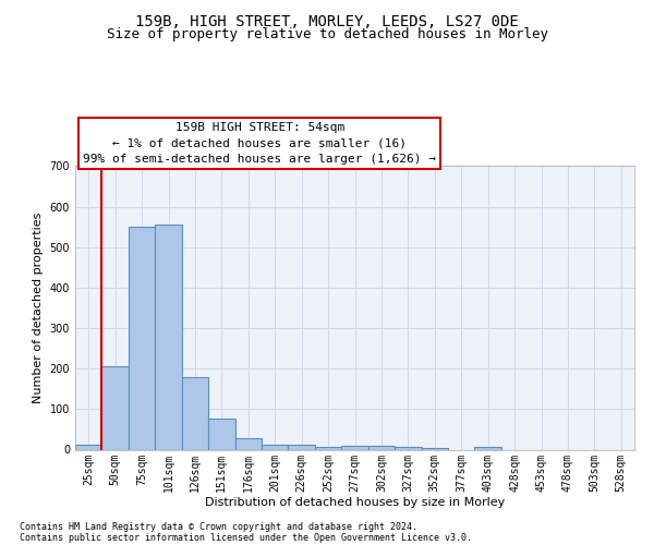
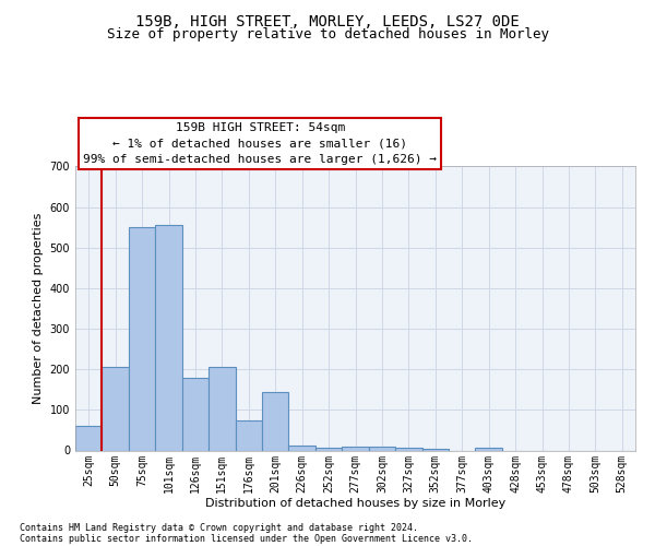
25sqm: 13 -> 60
151sqm: 78 -> 205
176sqm: 29 -> 75
201sqm: 12 -> 145
